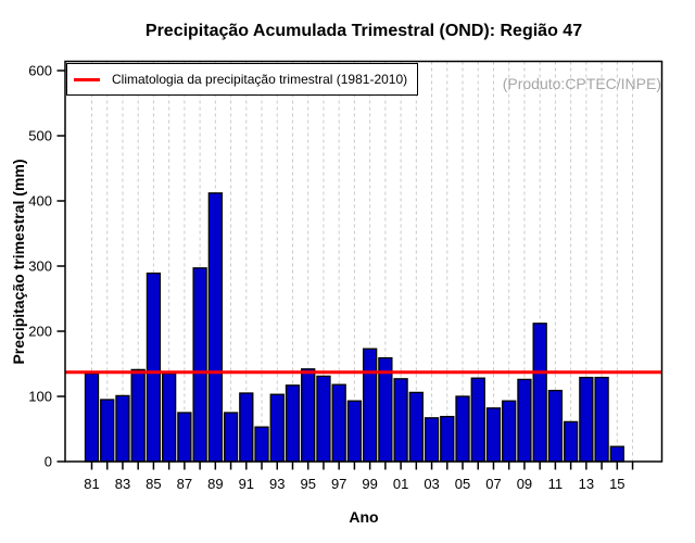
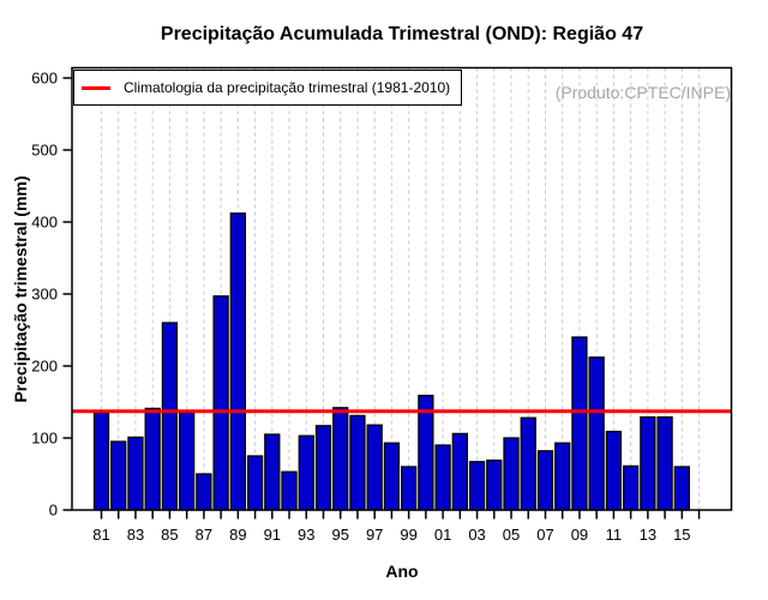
85: 290 -> 260
87: 80 -> 50
99: 170 -> 60
01: 130 -> 90
09: 130 -> 240
15: 20 -> 60
